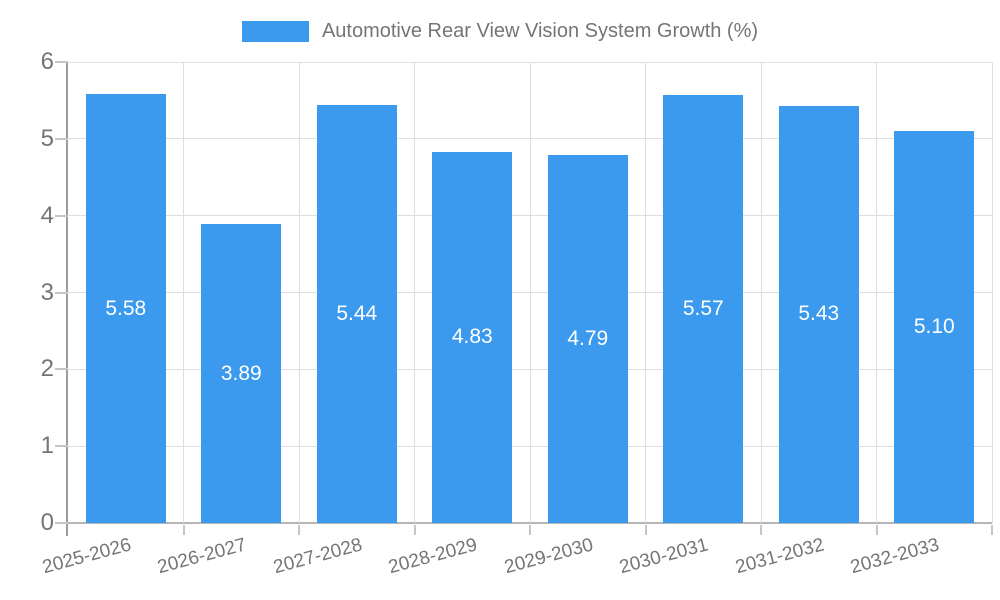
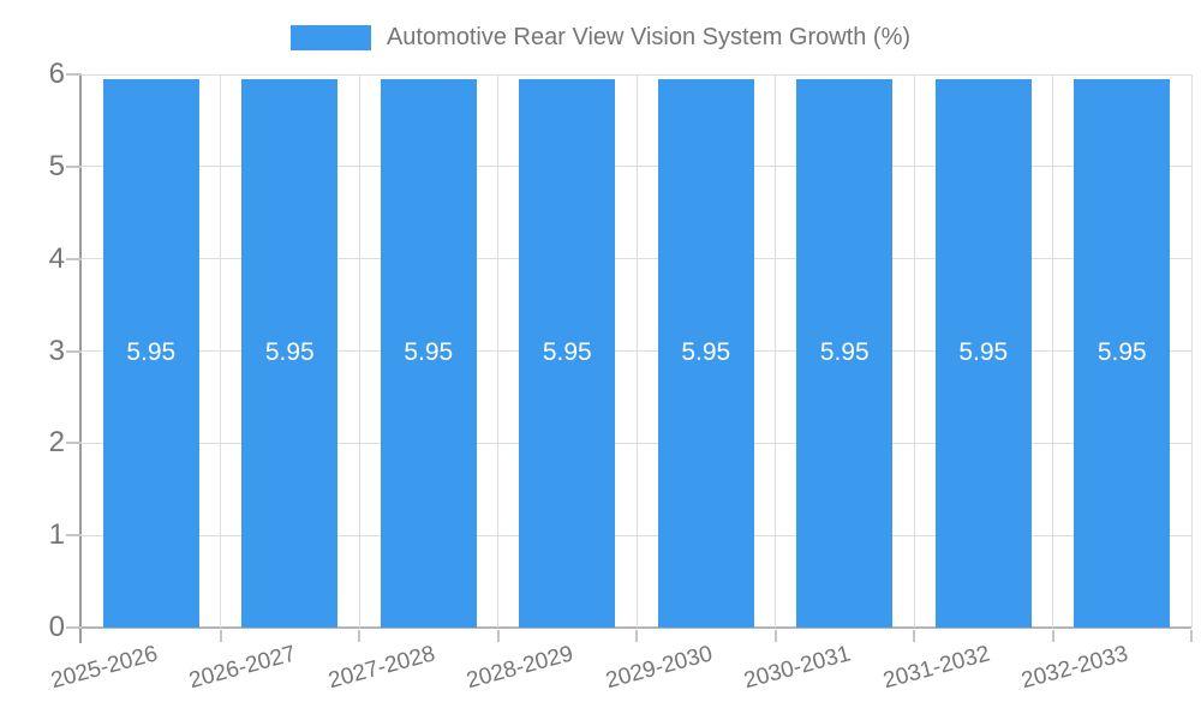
2025-2026: 5.58 -> 5.95
2026-2027: 3.89 -> 5.95
2027-2028: 5.44 -> 5.95
2028-2029: 4.83 -> 5.95
2029-2030: 4.79 -> 5.95
2030-2031: 5.57 -> 5.95
2031-2032: 5.43 -> 5.95
2032-2033: 5.10 -> 5.95
